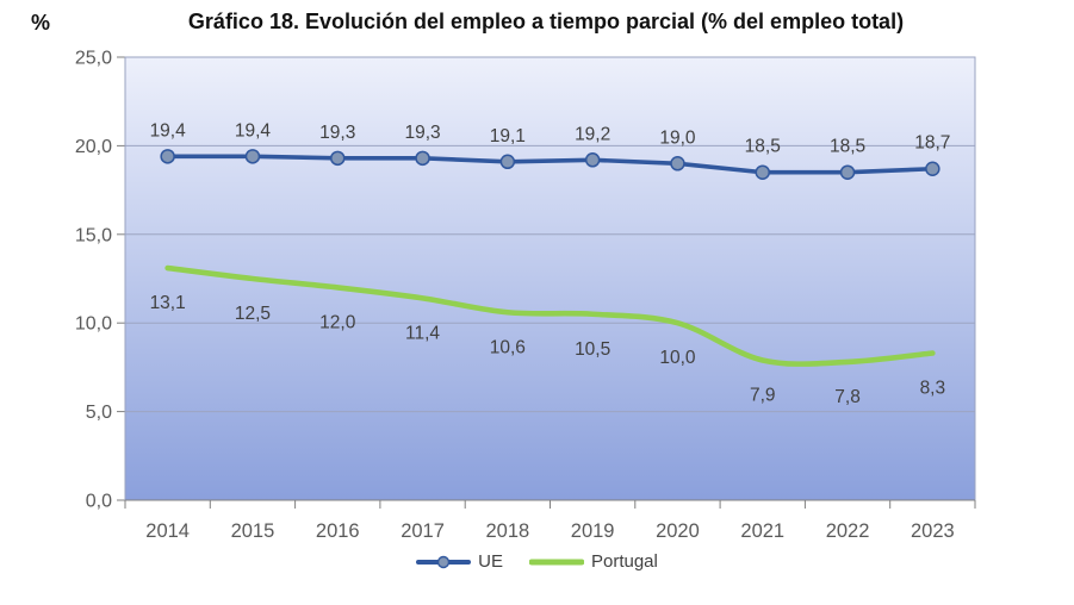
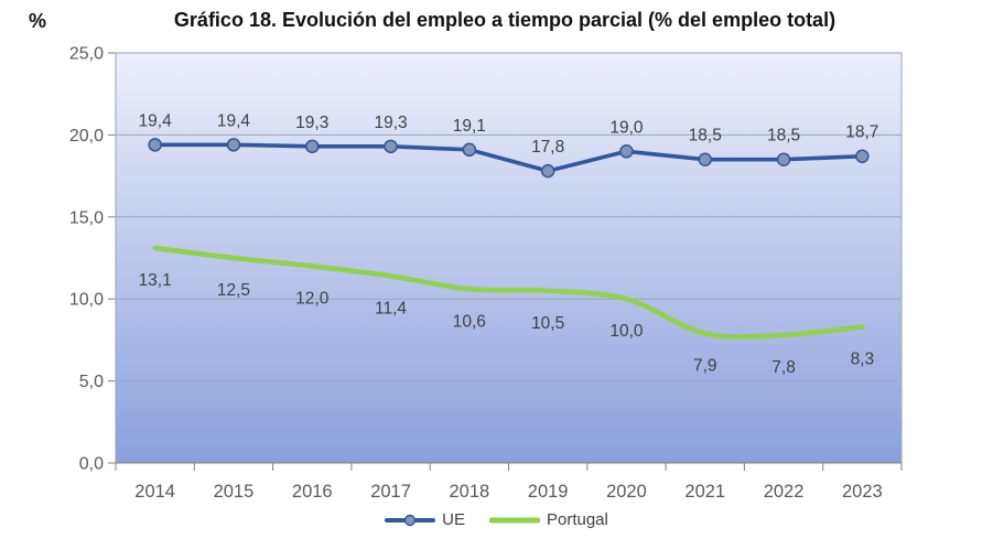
UE/2019: 19,2 -> 17,8
